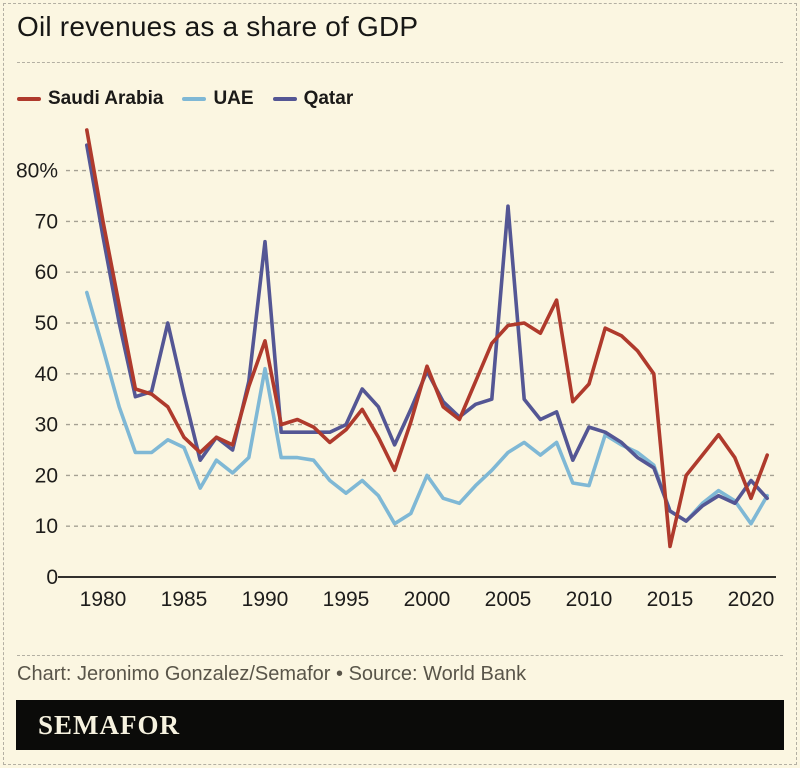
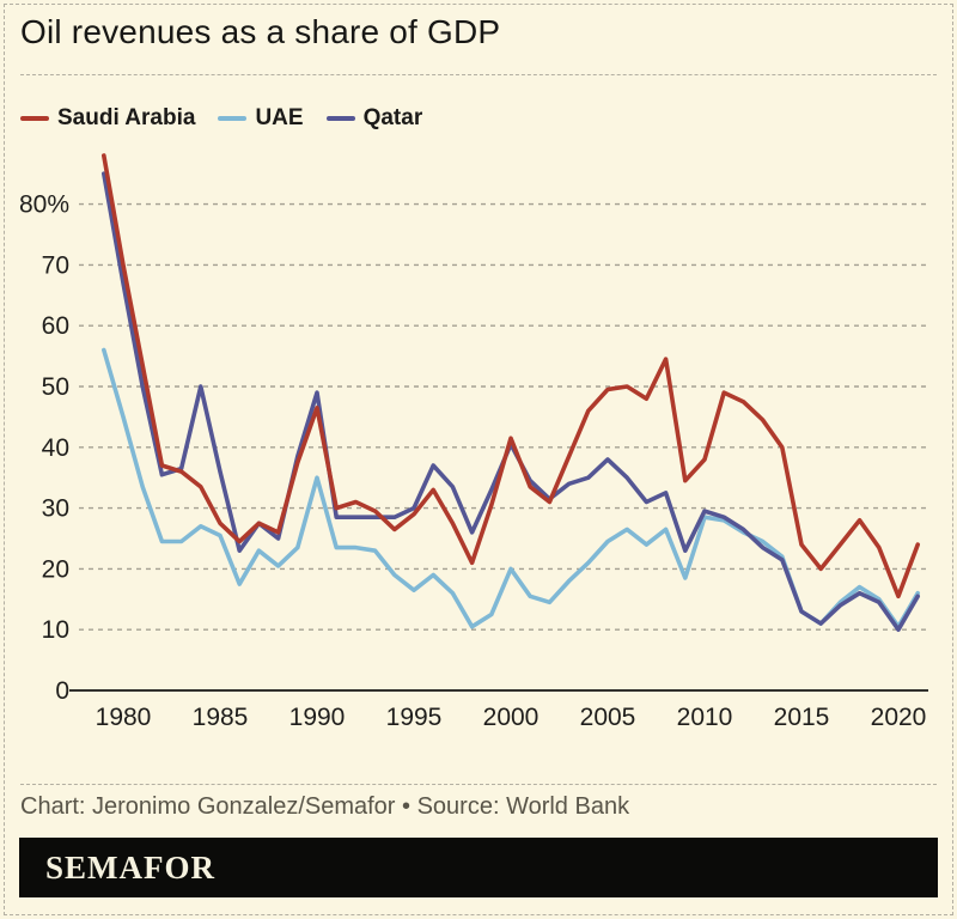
UAE/1990: 41% -> 35%
Qatar/1990: 66% -> 49%
Qatar/2005: 73% -> 38%
UAE/2010: 18% -> 28%
Saudi Arabia/2015: 6% -> 24%
Qatar/2020: 19% -> 10%
